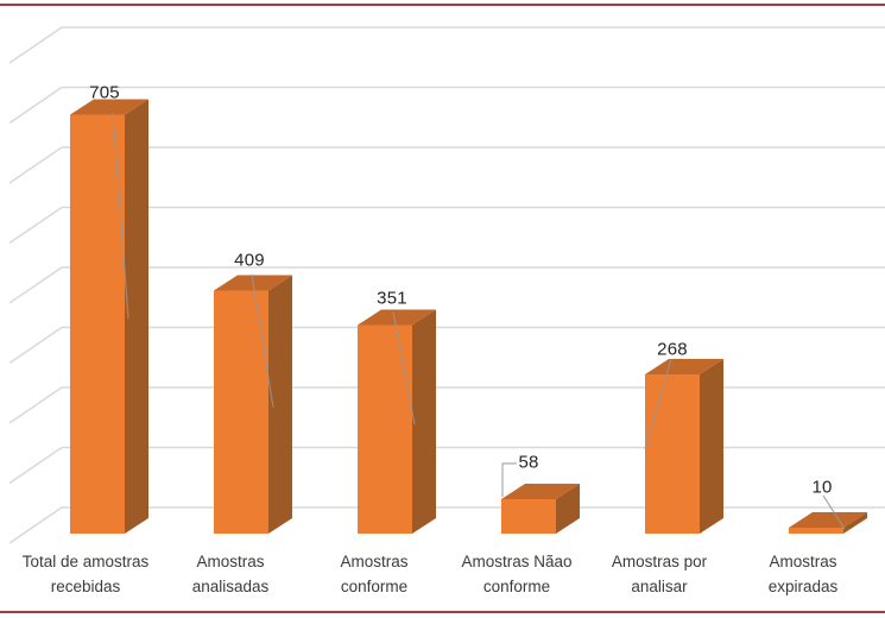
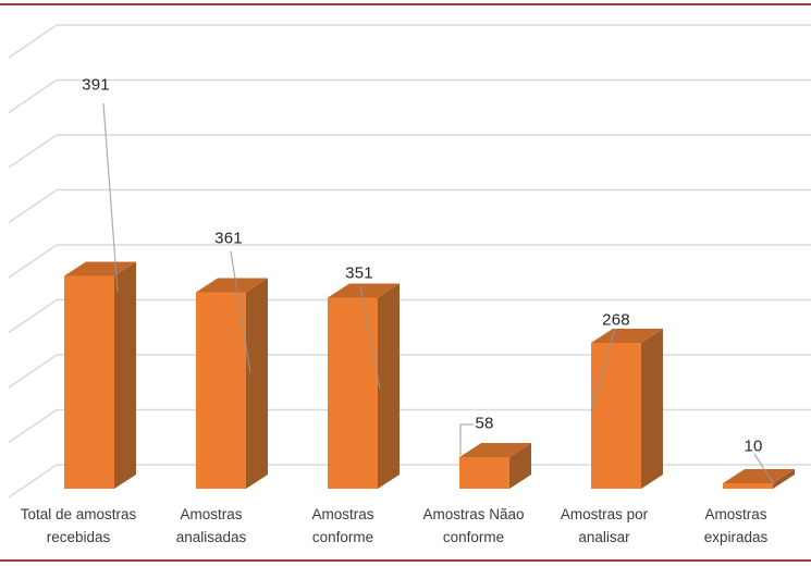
Total de amostras recebidas: 705 -> 391
Amostras analisadas: 409 -> 361
